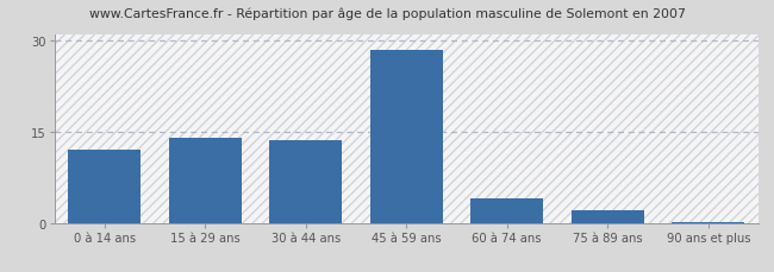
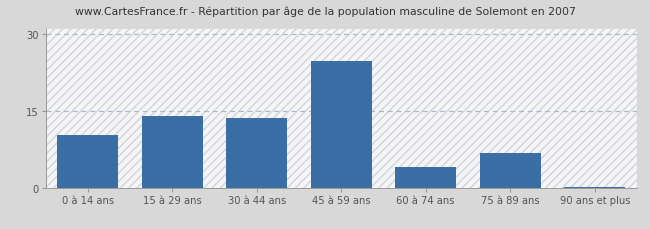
0 à 14 ans: 12.0 -> 10.2
45 à 59 ans: 28.5 -> 24.8
75 à 89 ans: 2.0 -> 6.8
